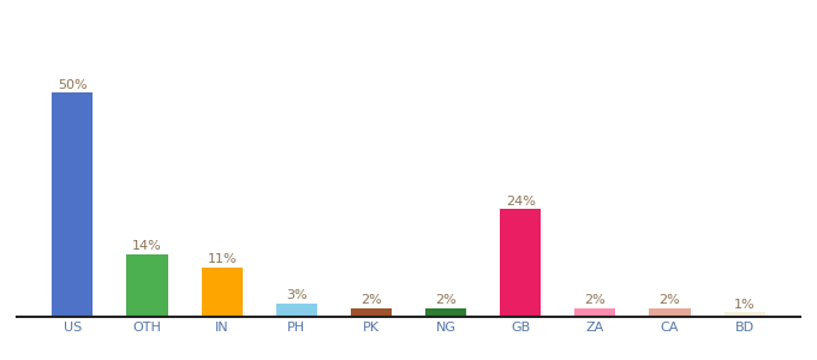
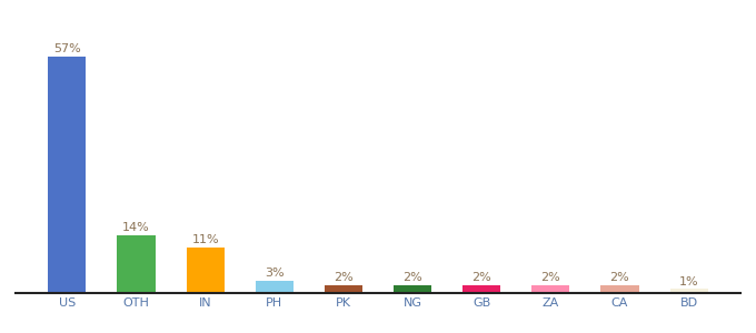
US: 50% -> 57%
GB: 24% -> 2%
